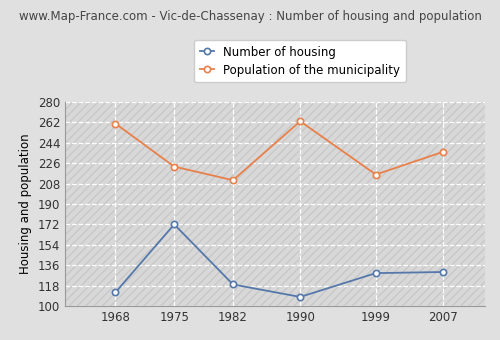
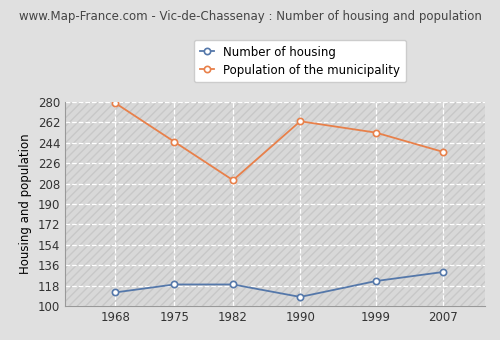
Population of the municipality/1968: 261 -> 279
Number of housing/1975: 172 -> 119
Population of the municipality/1975: 223 -> 245
Number of housing/1999: 129 -> 122
Population of the municipality/1999: 216 -> 253
